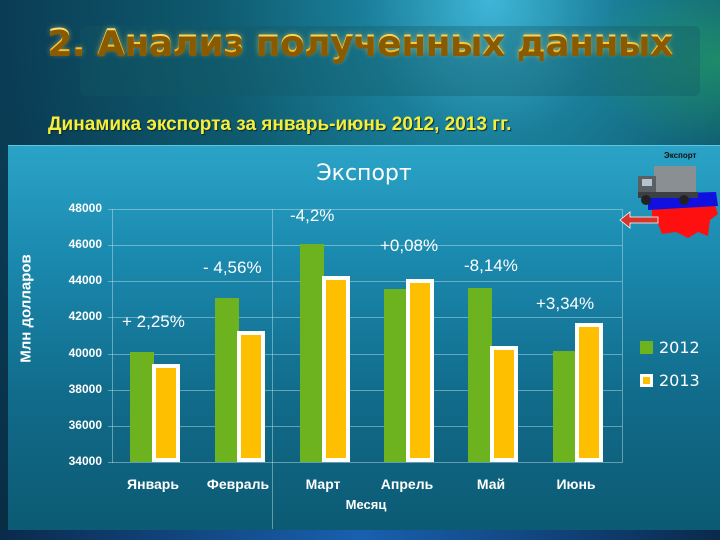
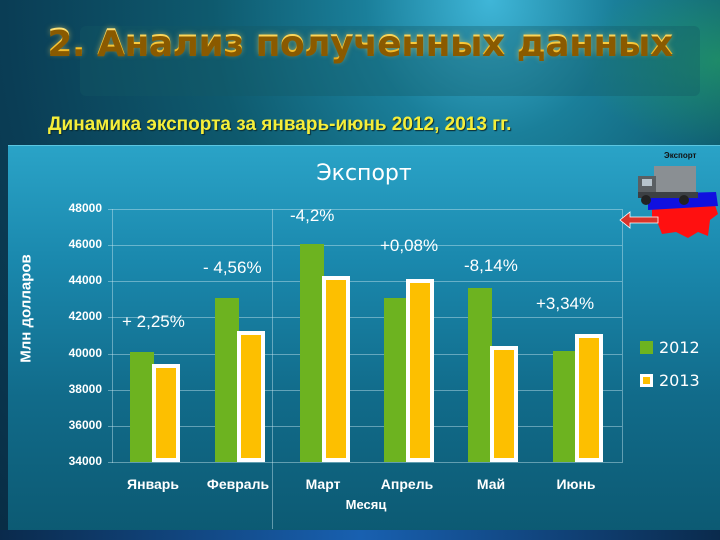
2012/Апрель: 43600 -> 43100
2013/Июнь: 41600 -> 40900
